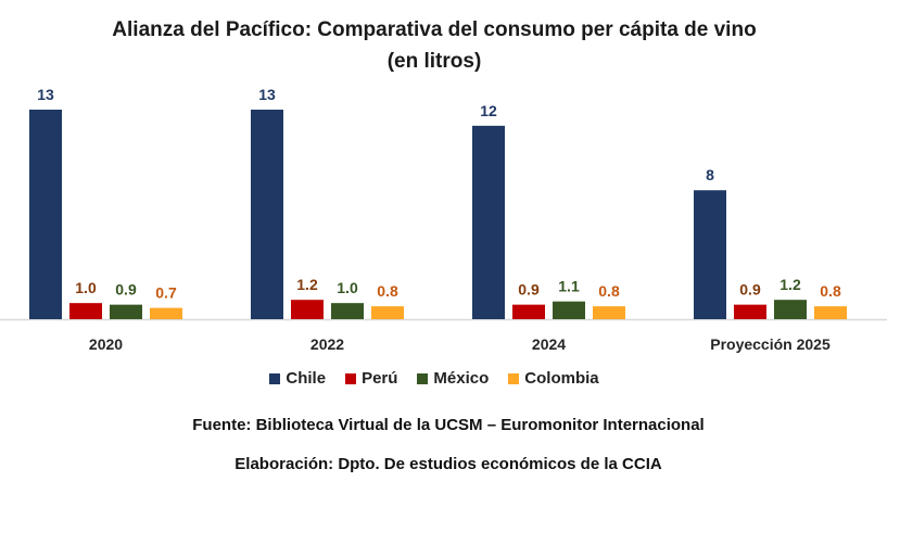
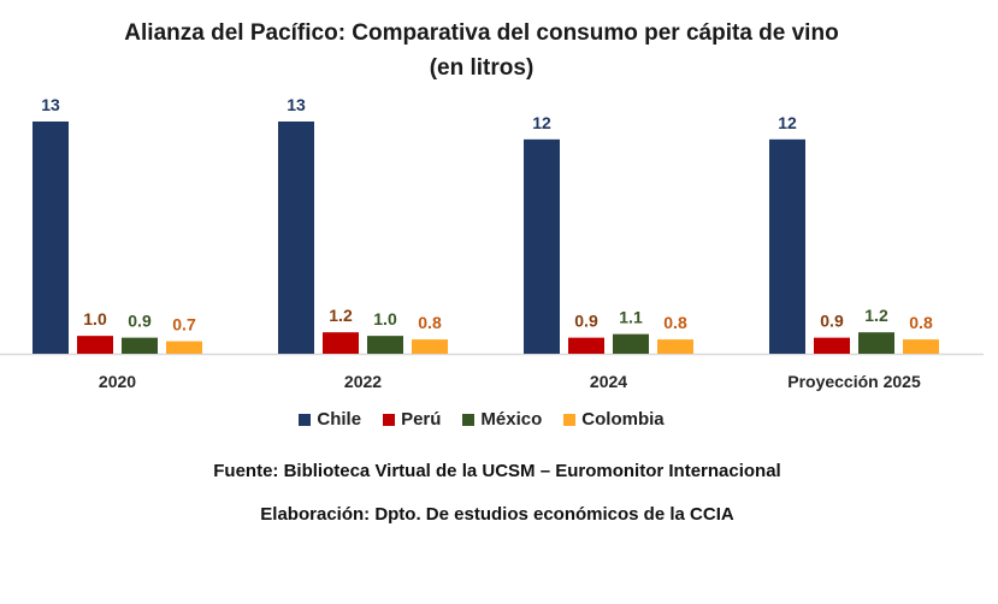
Chile/Proyección 2025: 8 -> 12
